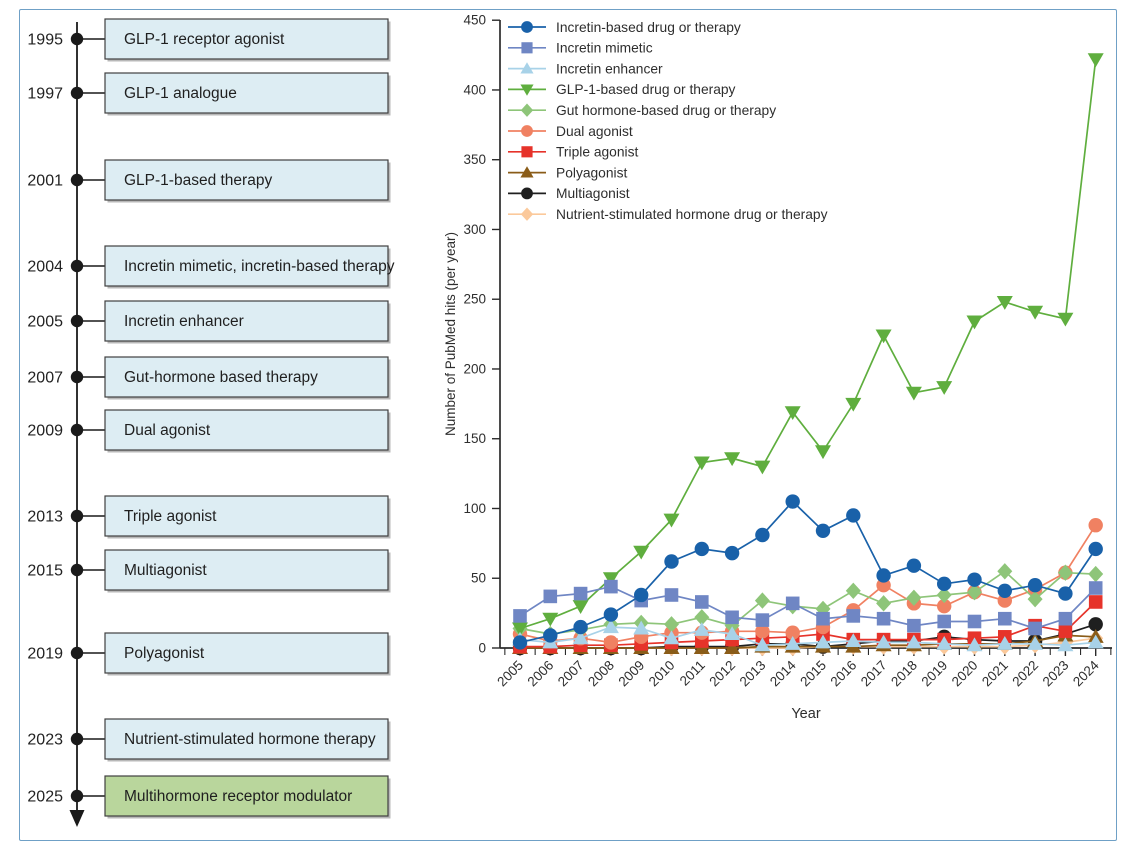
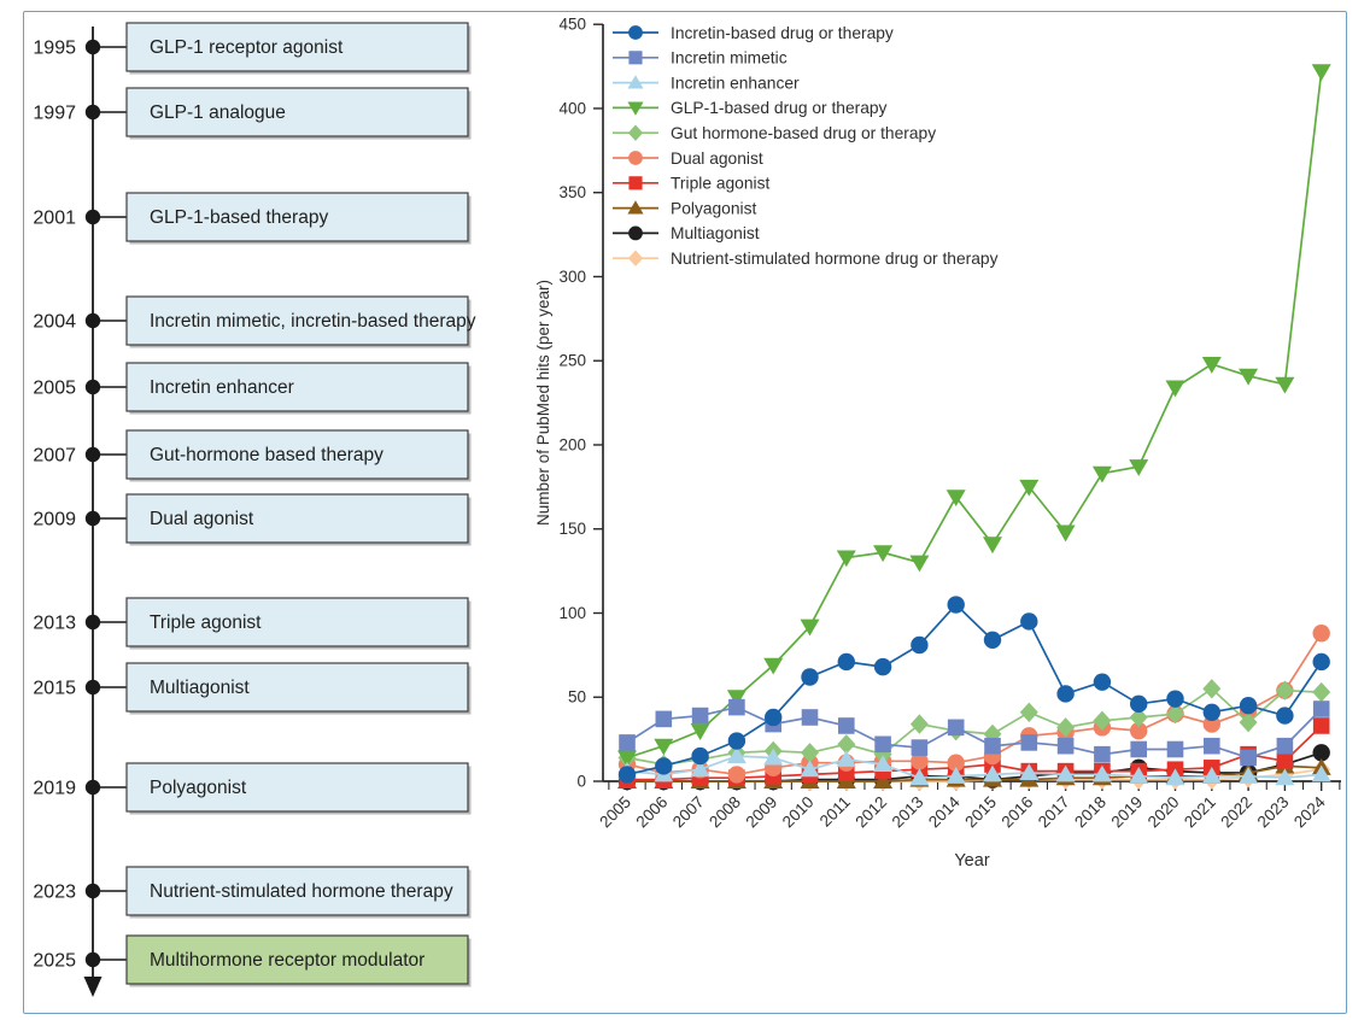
GLP-1-based drug or therapy/2017: 224 -> 148
Dual agonist/2017: 45 -> 29
